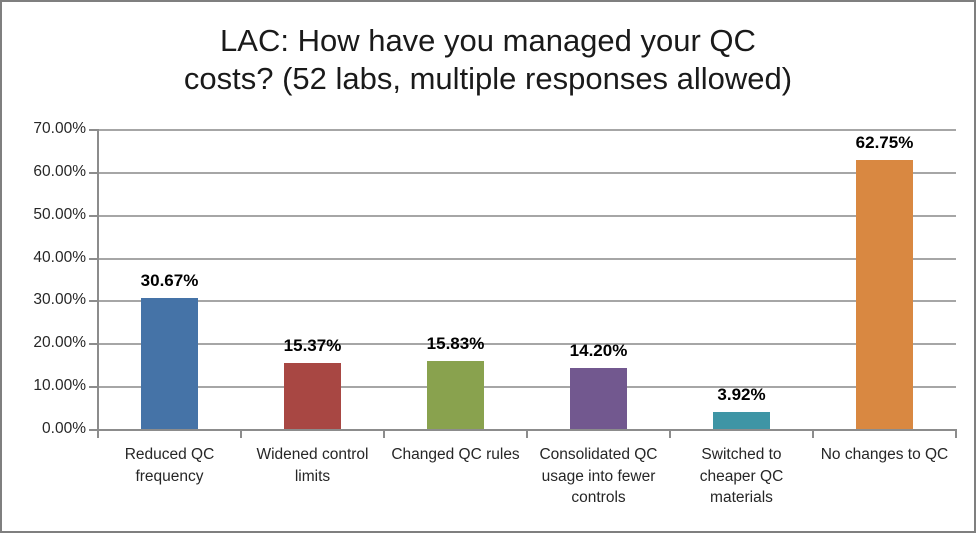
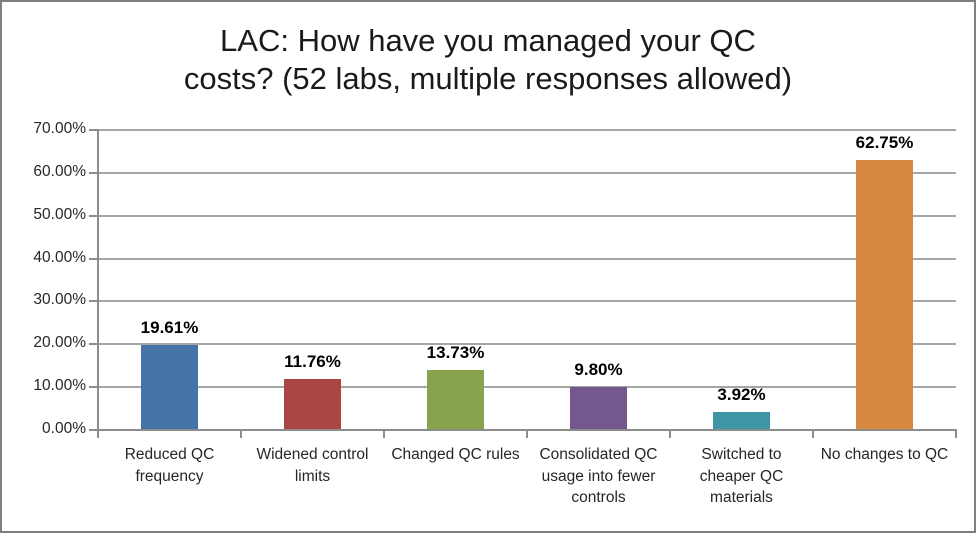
Reduced QC frequency: 30.67% -> 19.61%
Widened control limits: 15.37% -> 11.76%
Changed QC rules: 15.83% -> 13.73%
Consolidated QC usage into fewer controls: 14.20% -> 9.80%
